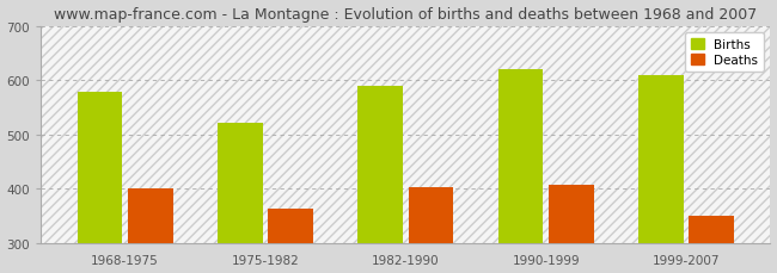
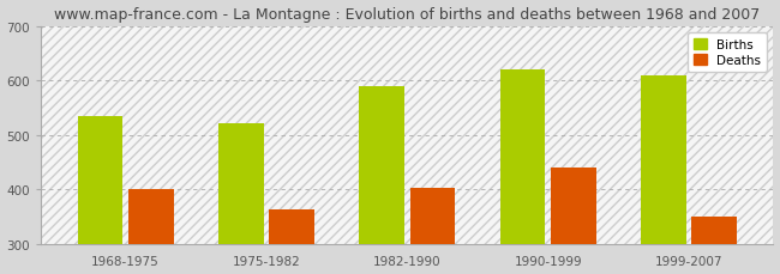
Births/1968-1975: 578 -> 535
Deaths/1990-1999: 407 -> 440
